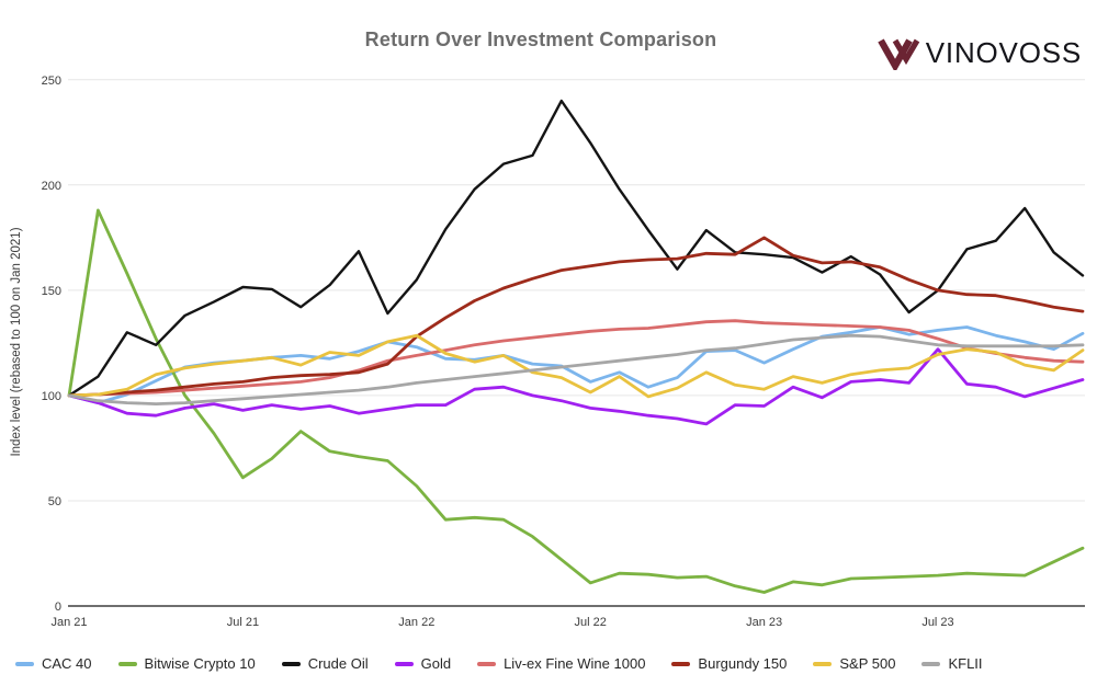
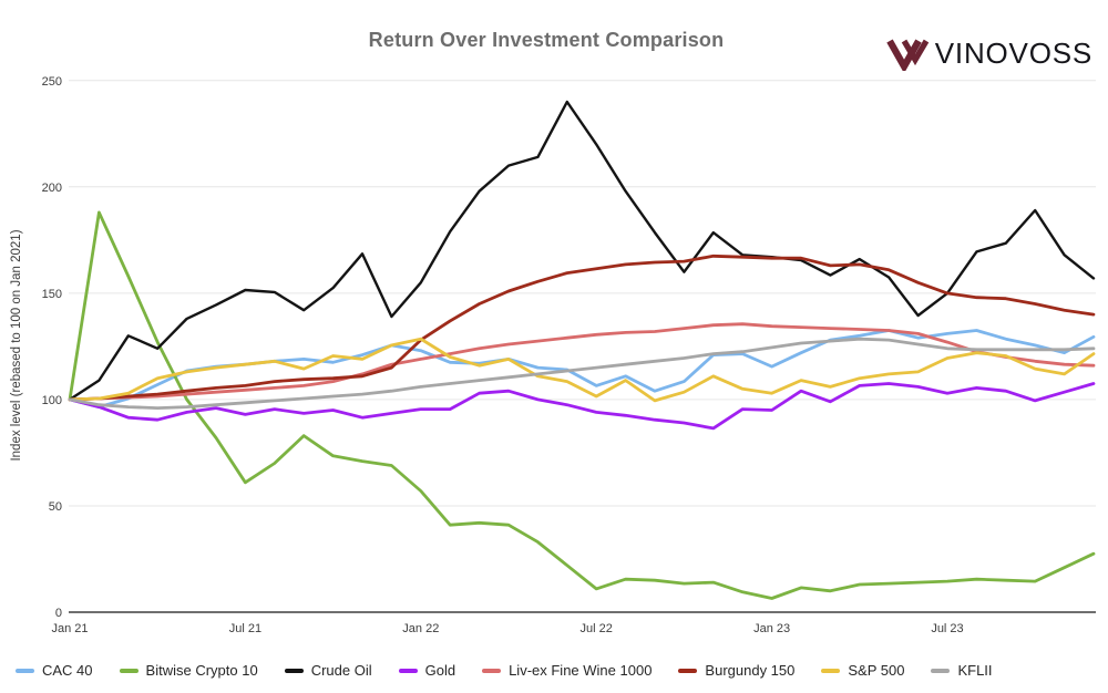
Burgundy 150/Jan 23: 175 -> 166
Gold/Jul 23: 122 -> 103
